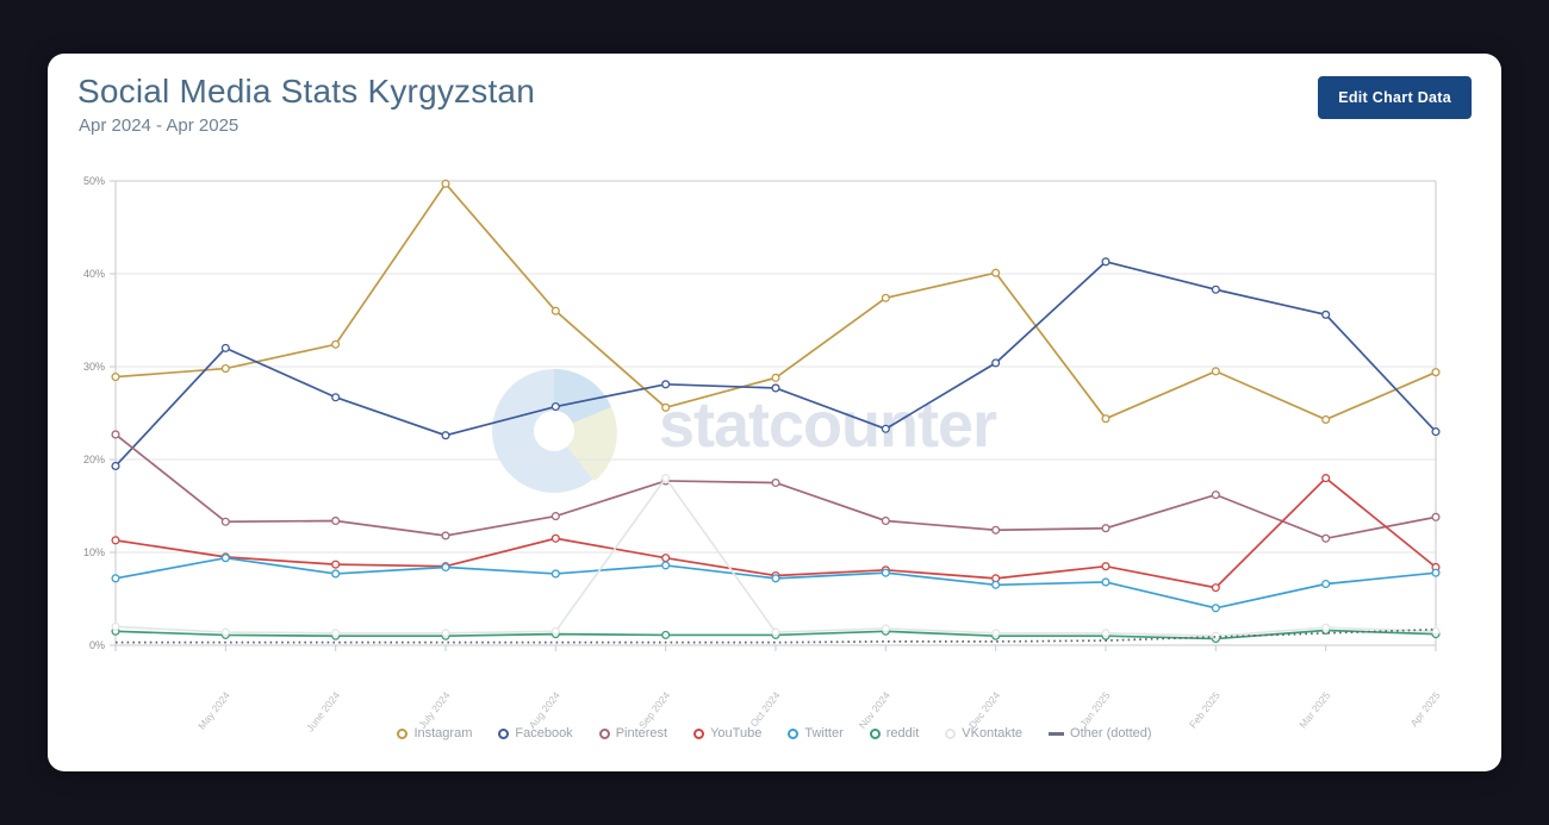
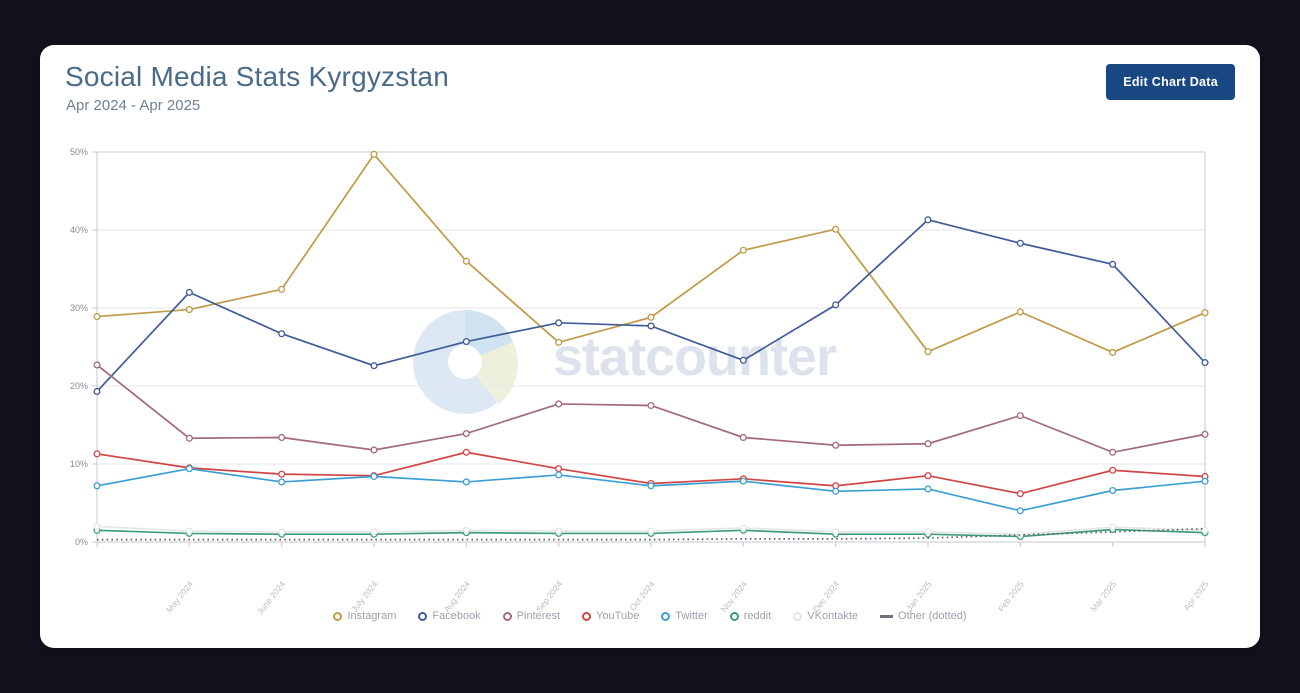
VKontakte/Sep 2024: 18% -> 1%
YouTube/Mar 2025: 18% -> 9%
